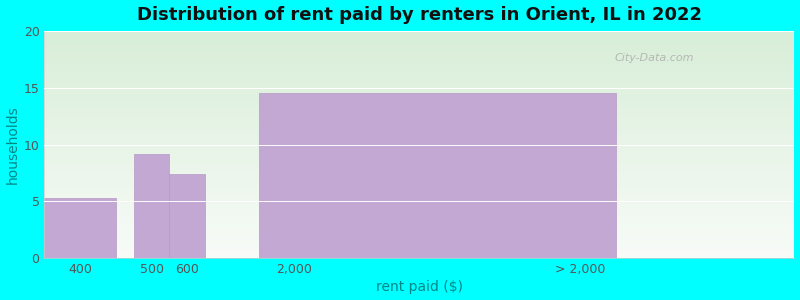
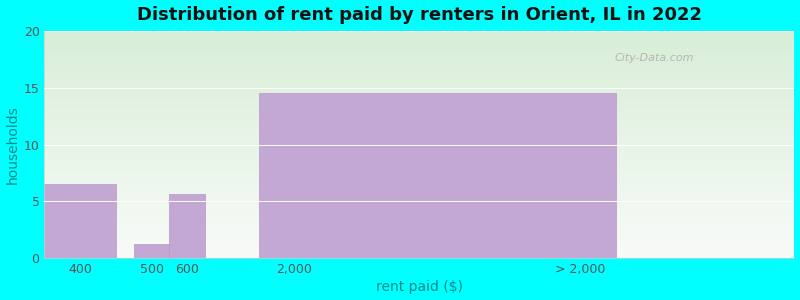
400: 5.3 -> 6.5
500: 9.2 -> 1.3
600: 7.4 -> 5.7
